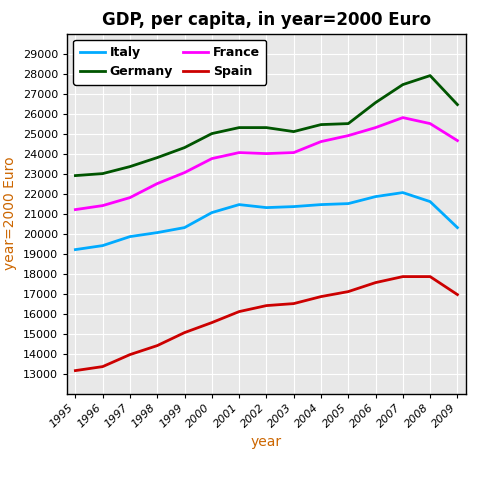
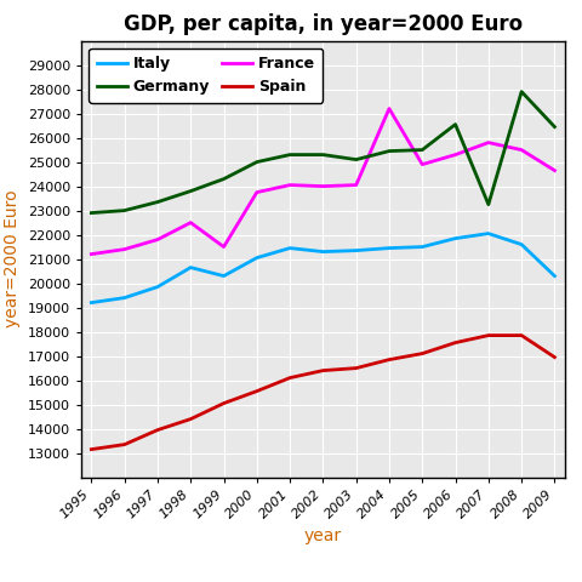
Italy/1998: 20050 -> 20650
France/1999: 23050 -> 21500
France/2004: 24600 -> 27200
Germany/2007: 27450 -> 23250
